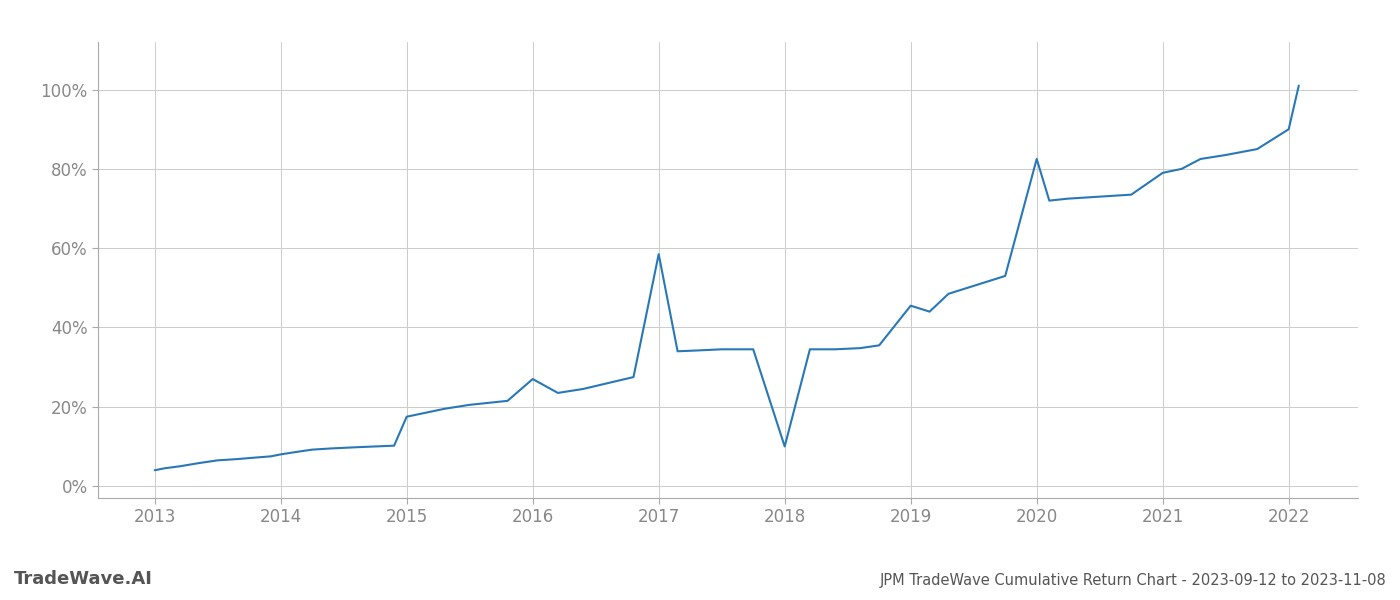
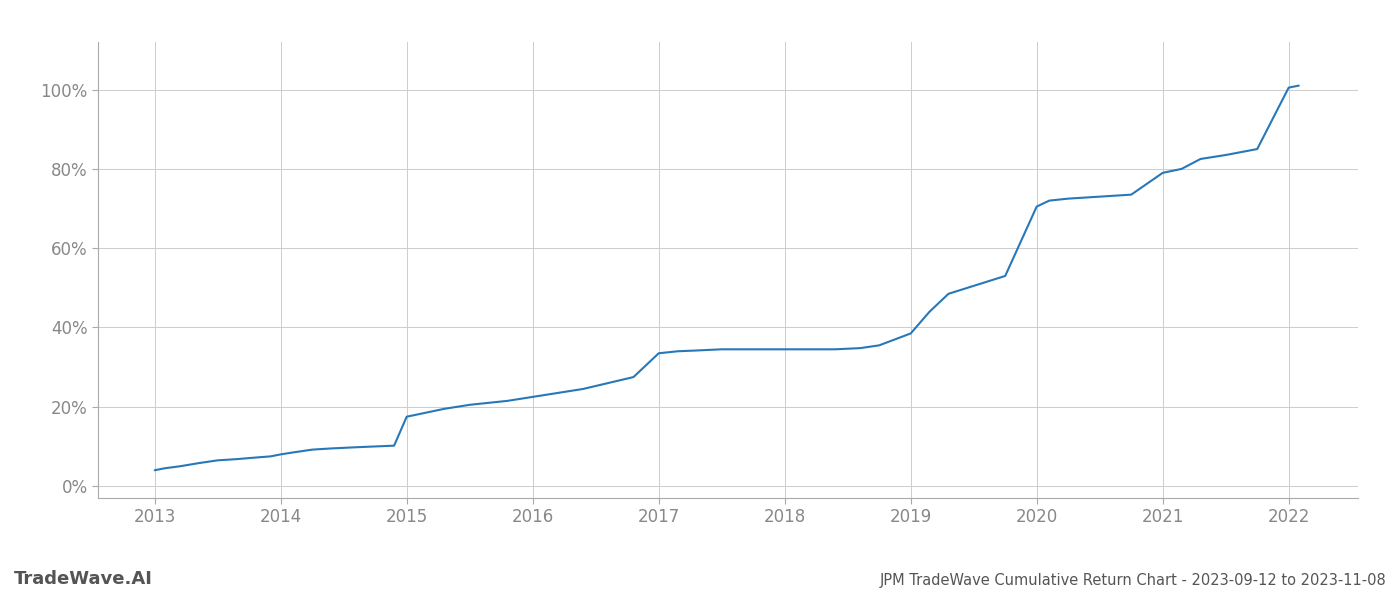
2016: 27.0% -> 22.5%
2017: 58.5% -> 33.5%
2018: 10.0% -> 34.5%
2019: 45.5% -> 38.5%
2020: 82.5% -> 70.5%
2022: 90.0% -> 100.5%
